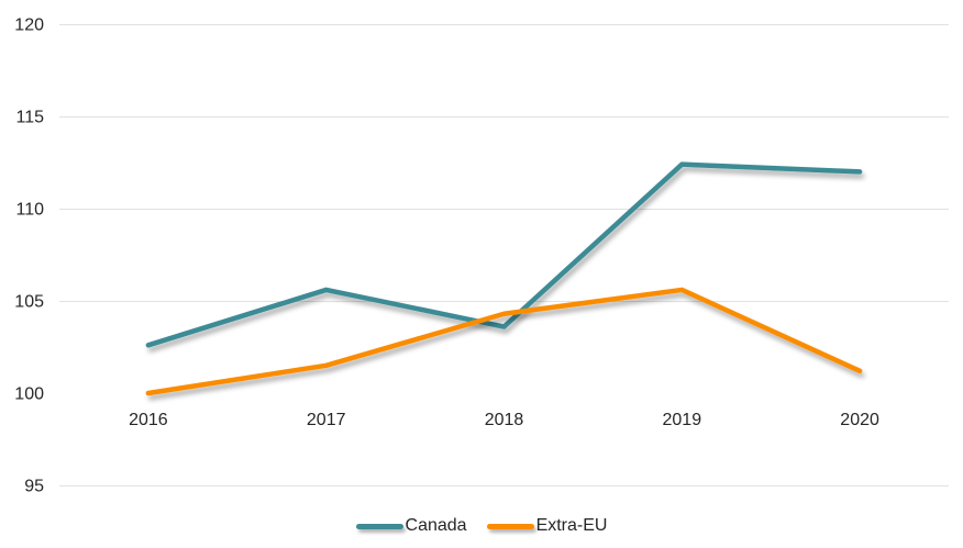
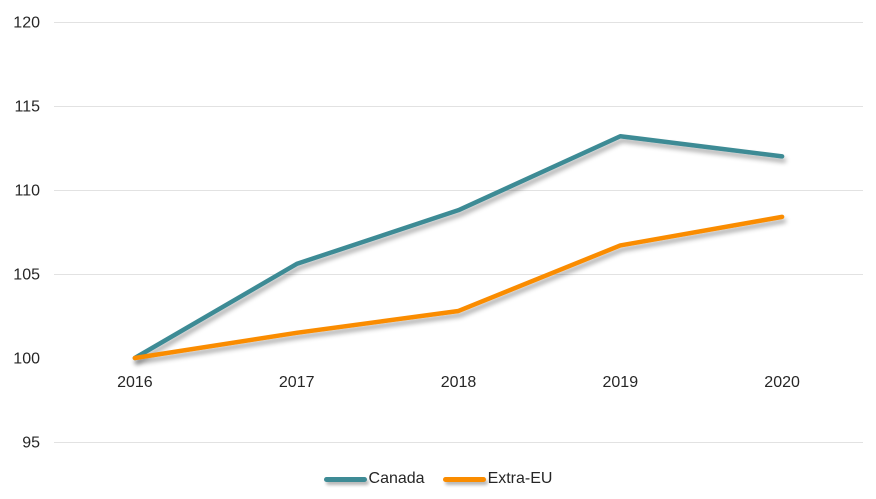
Canada/2016: 102.6 -> 100.0
Canada/2018: 103.6 -> 108.8
Extra-EU/2018: 104.3 -> 102.8
Canada/2019: 112.4 -> 113.2
Extra-EU/2019: 105.6 -> 106.7
Extra-EU/2020: 101.2 -> 108.4
